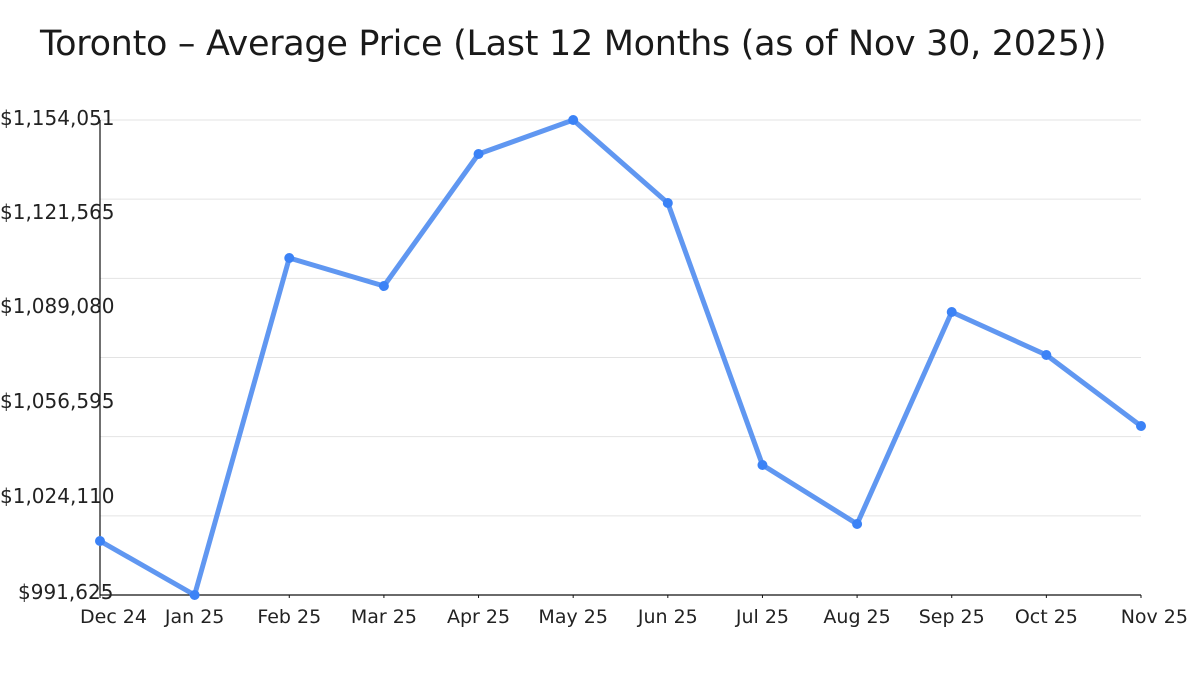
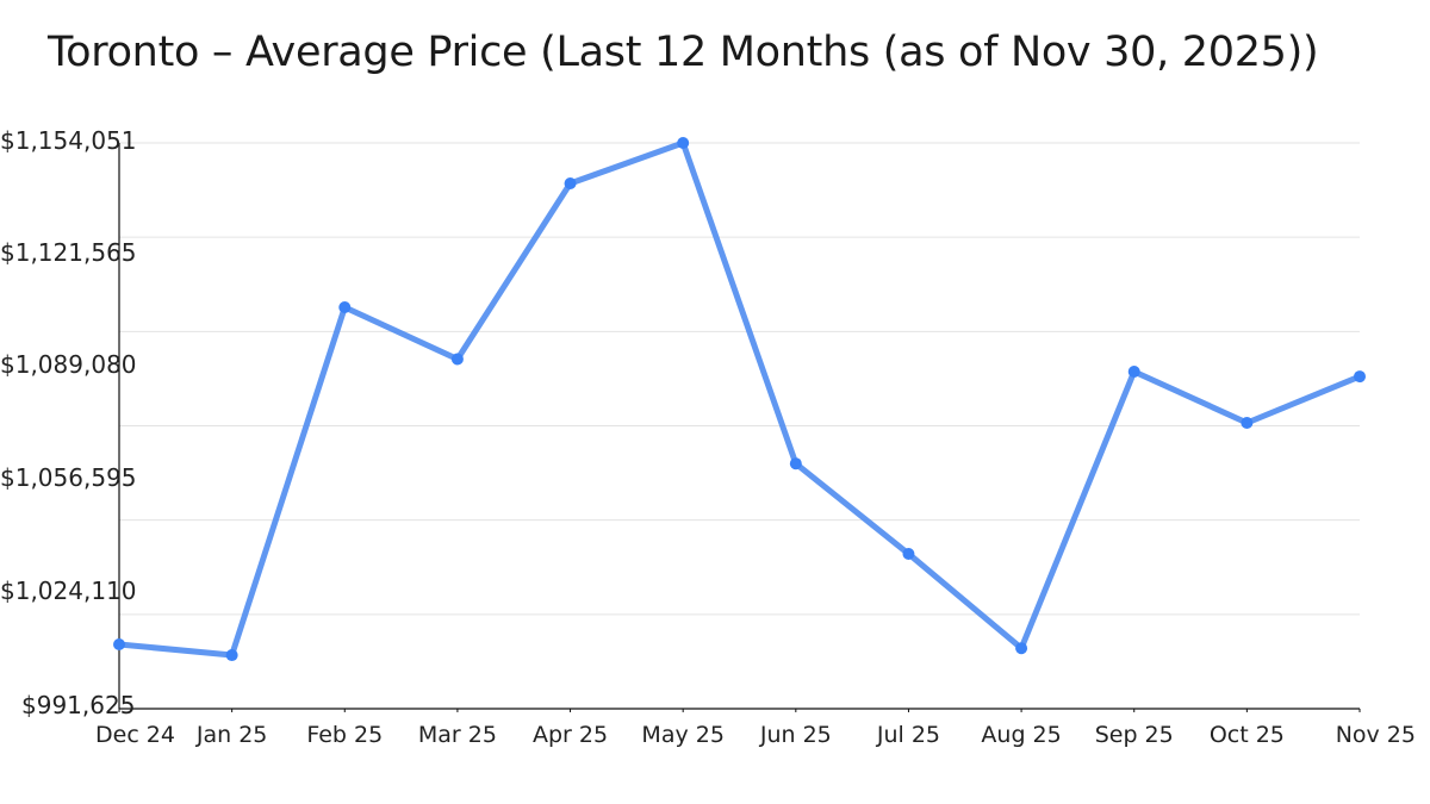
Jan 25: $992000 -> $1007000
Mar 25: $1097000 -> $1092000
Jun 25: $1126000 -> $1062000
Aug 25: $1016000 -> $1009000
Nov 25: $1049000 -> $1087000
